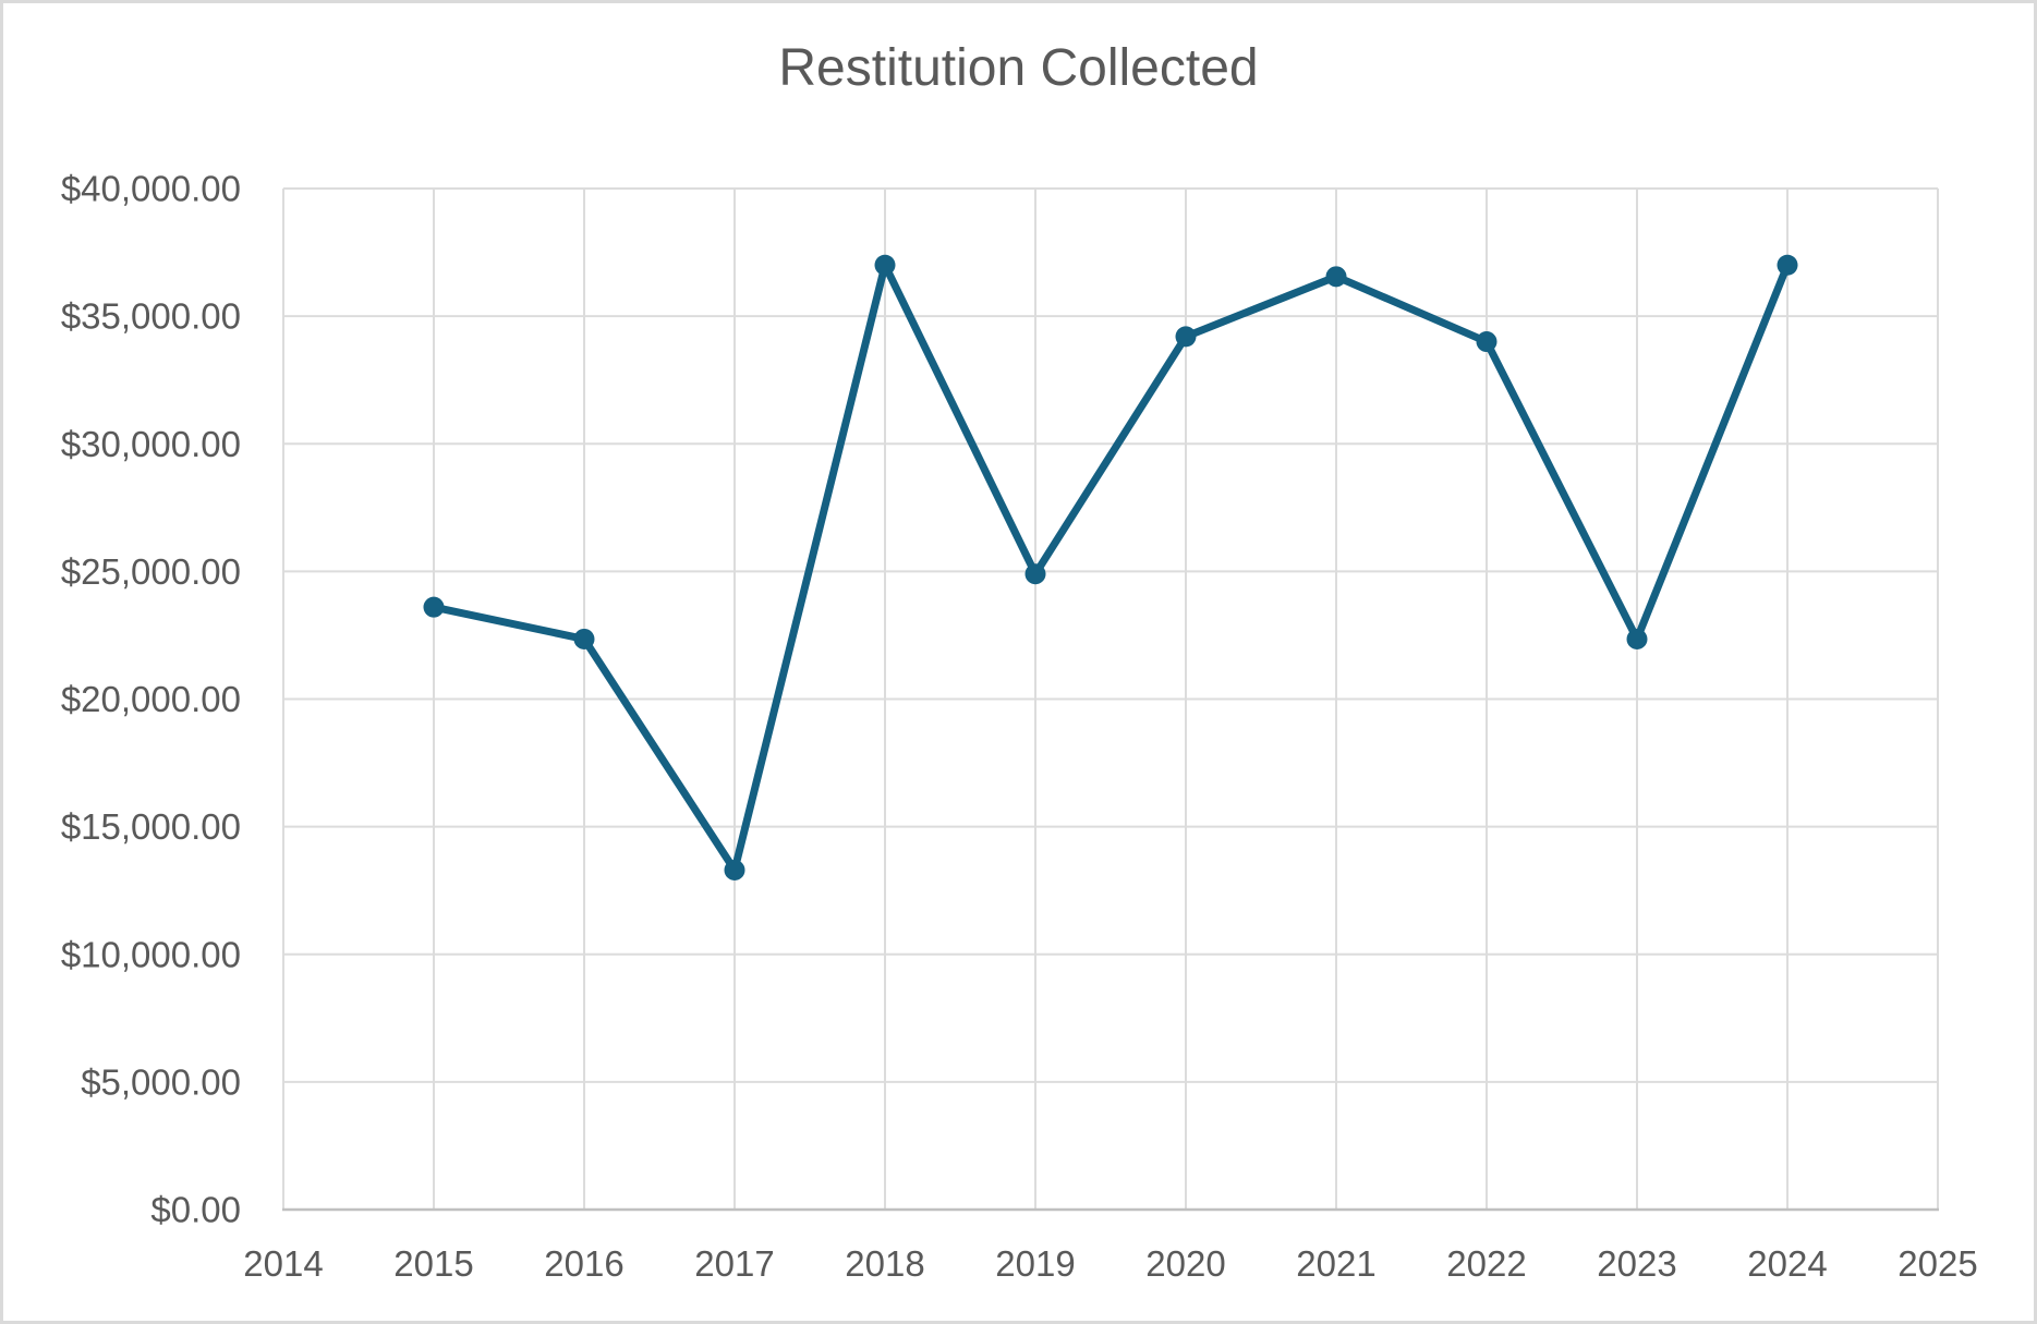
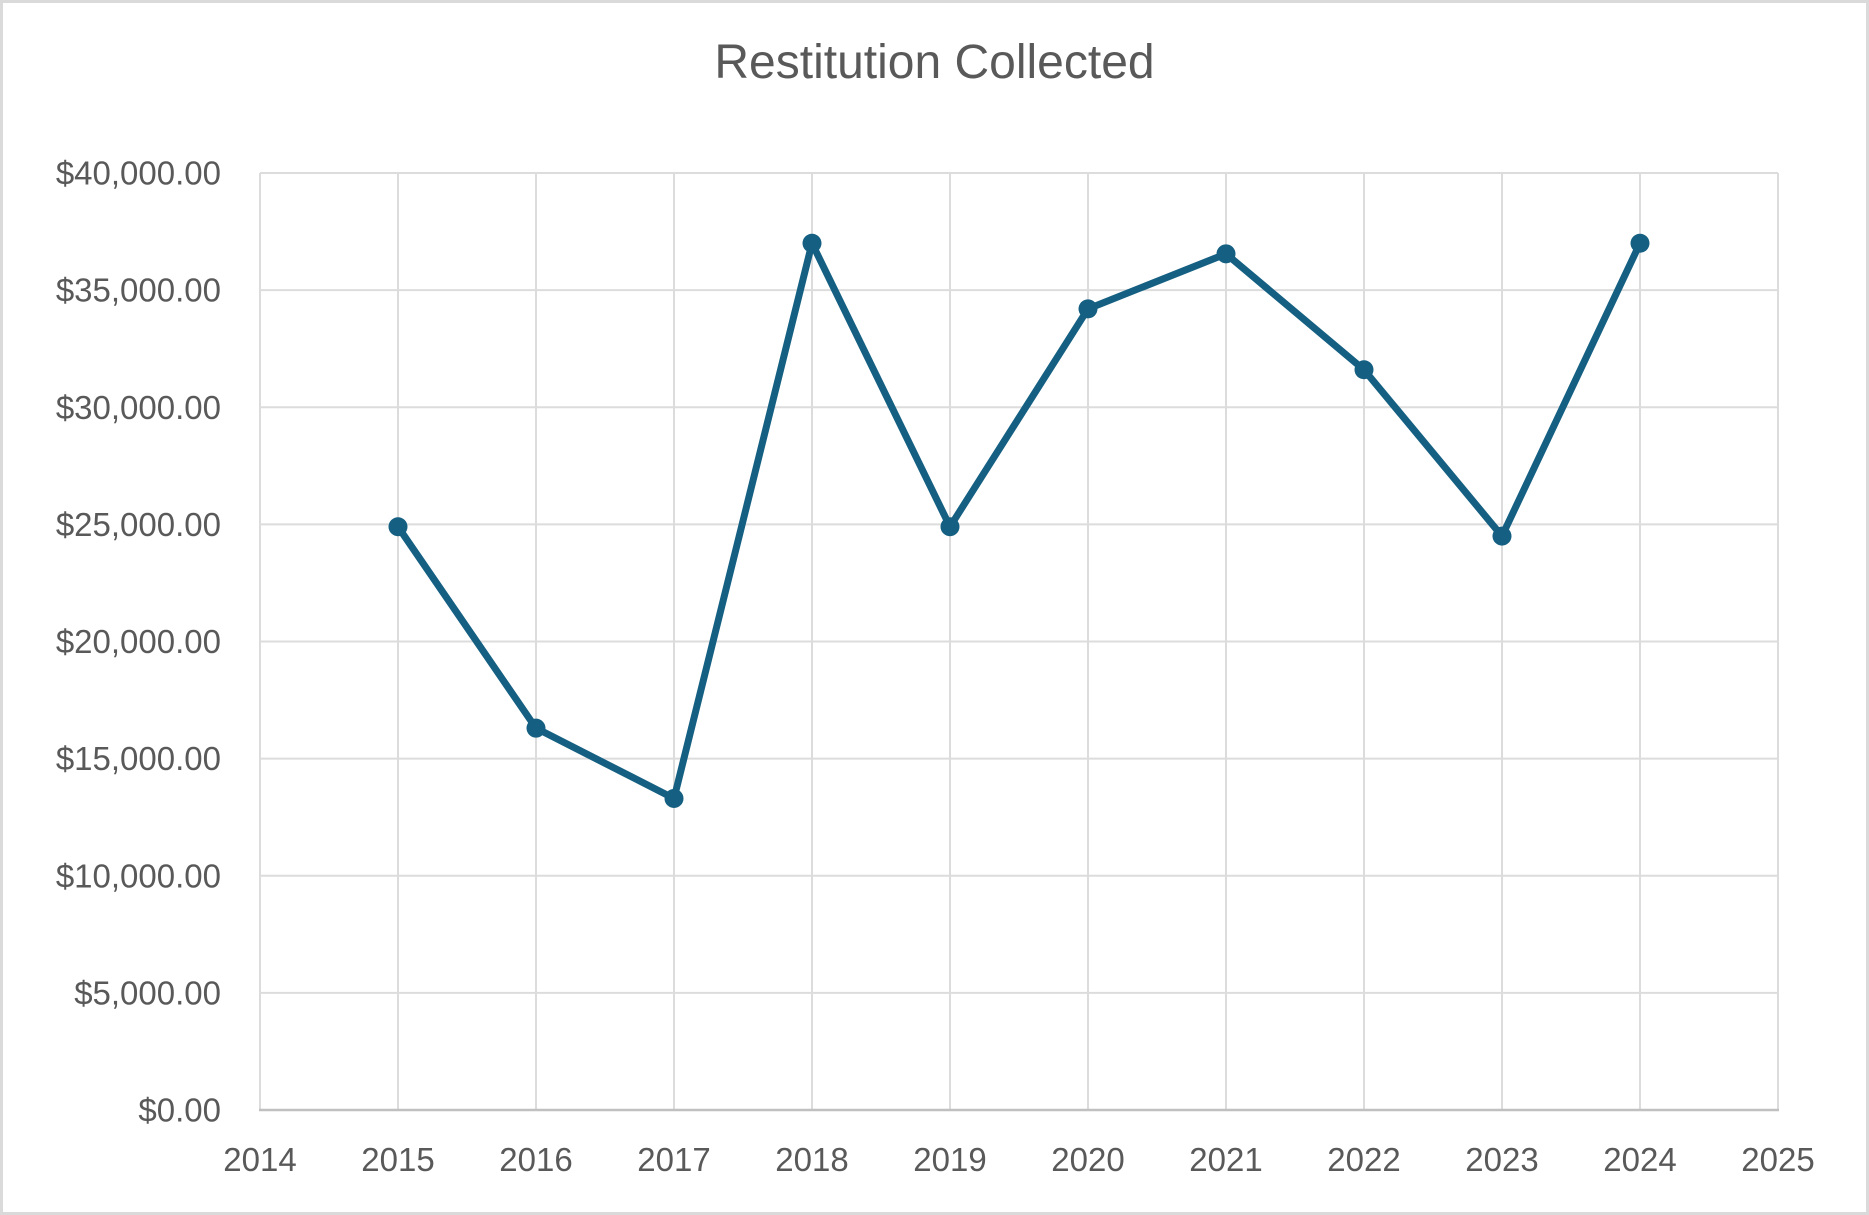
2015: $23600 -> $24900
2016: $22400 -> $16300
2022: $34000 -> $31600
2023: $22400 -> $24500
